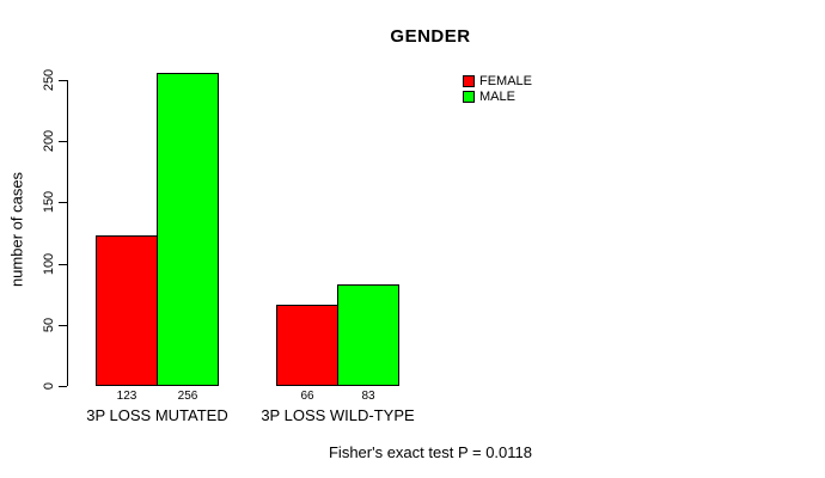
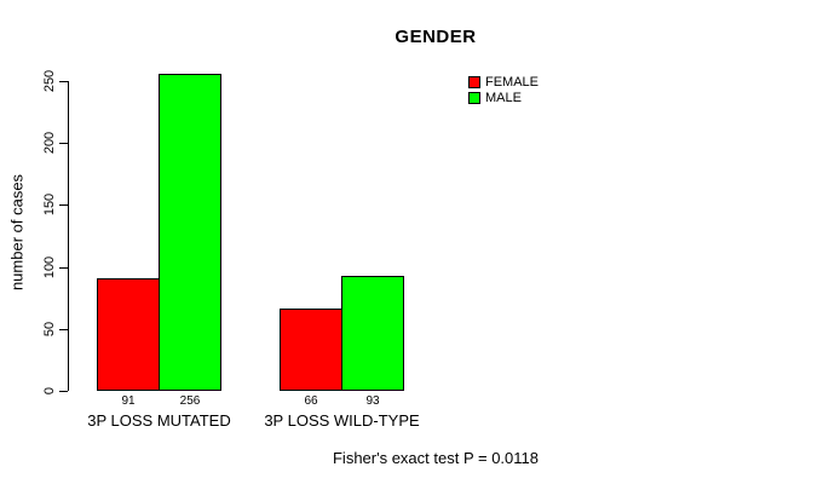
FEMALE/3P LOSS MUTATED: 123 -> 91
MALE/3P LOSS WILD-TYPE: 83 -> 93
